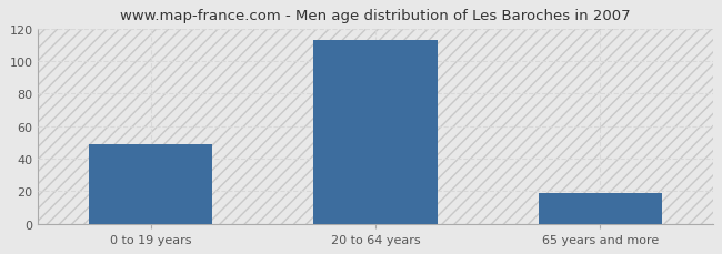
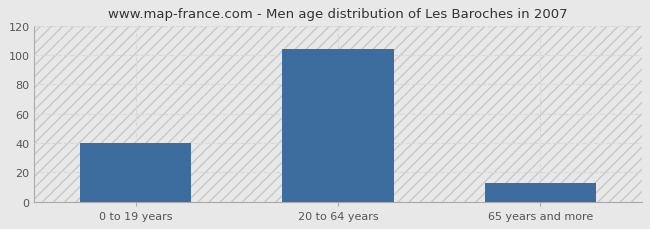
0 to 19 years: 49 -> 40
20 to 64 years: 113 -> 104
65 years and more: 19 -> 13
